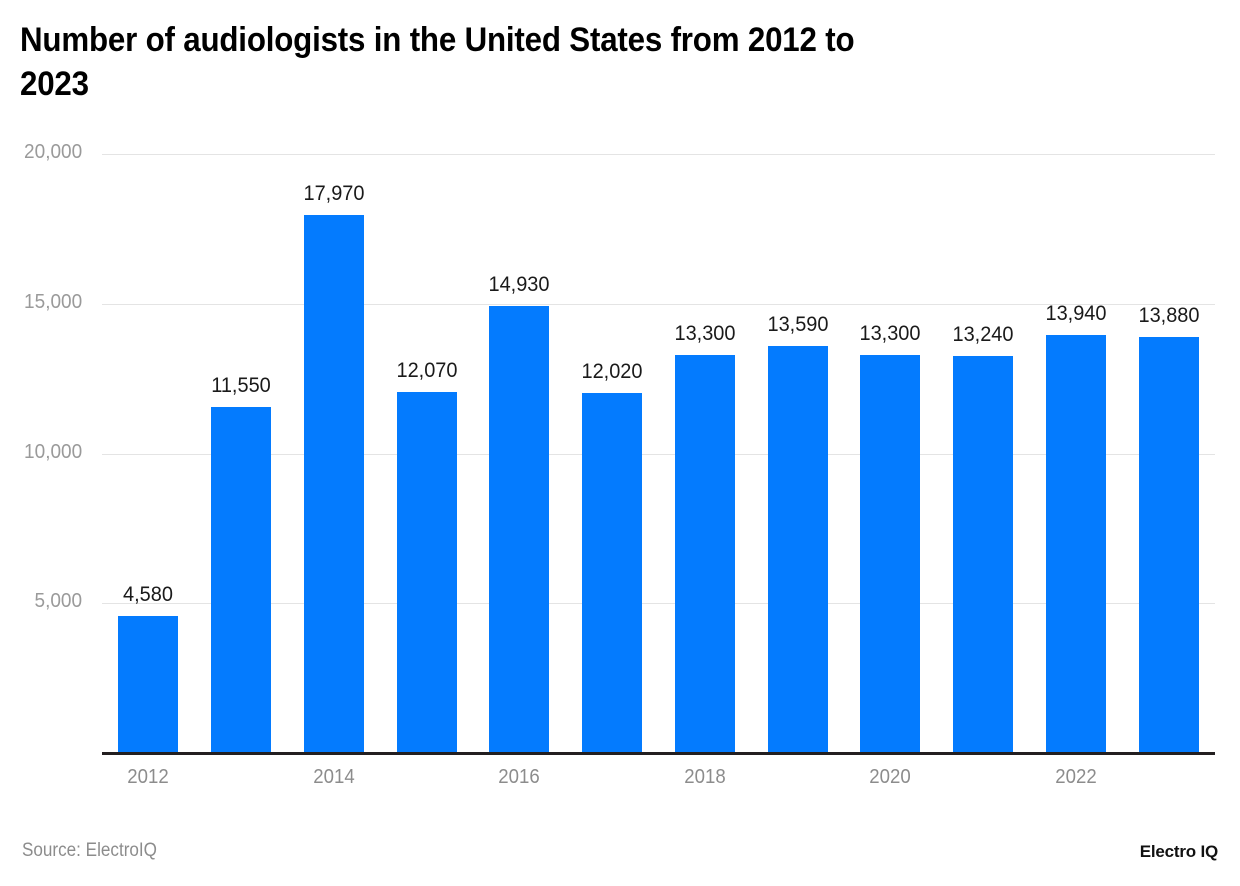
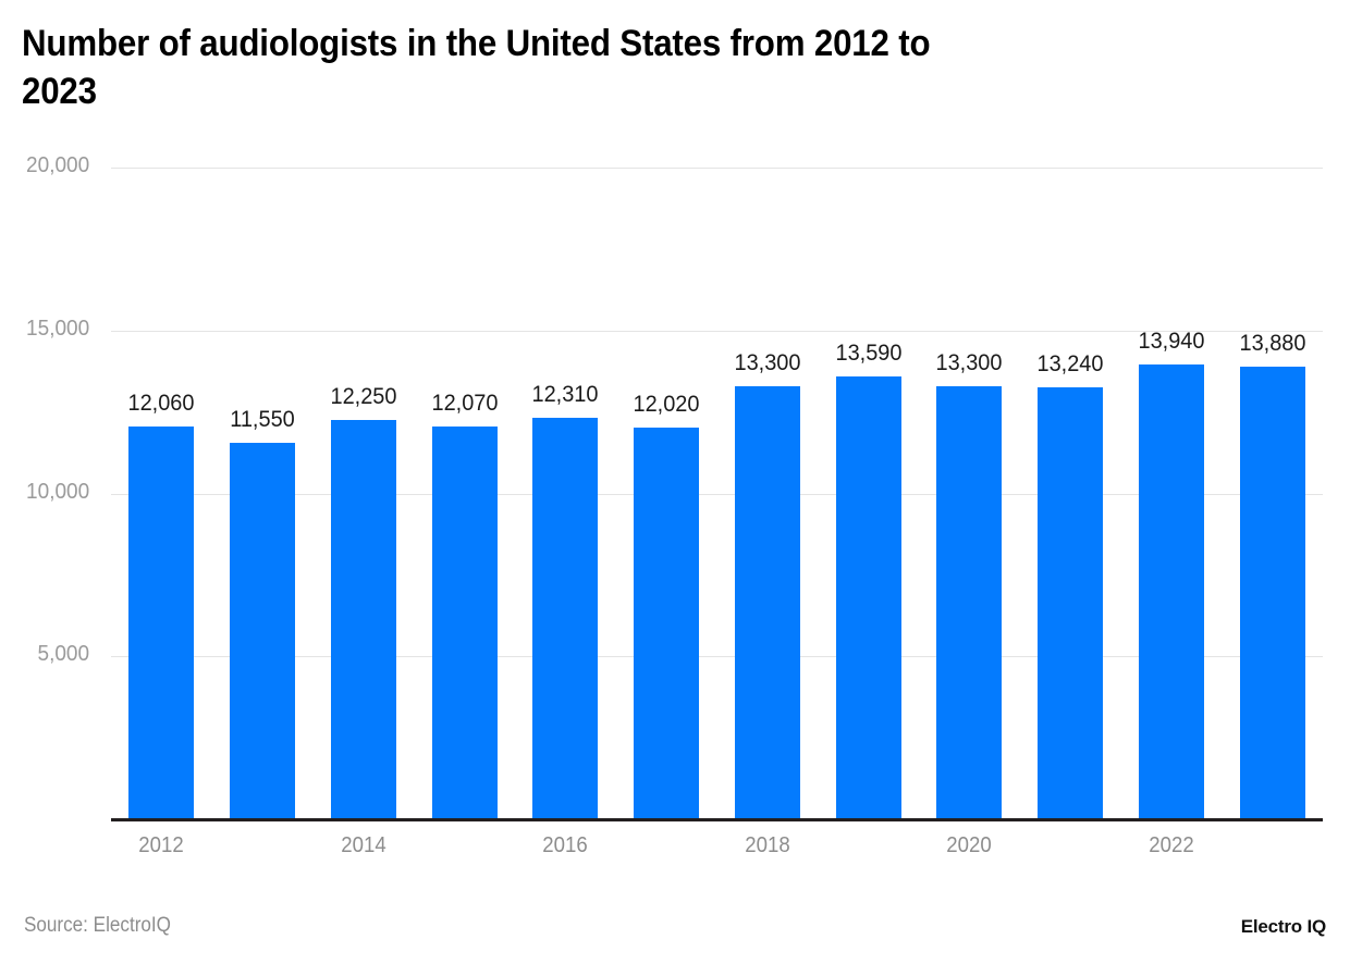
2012: 4,580 -> 12,060
2014: 17,970 -> 12,250
2016: 14,930 -> 12,310
